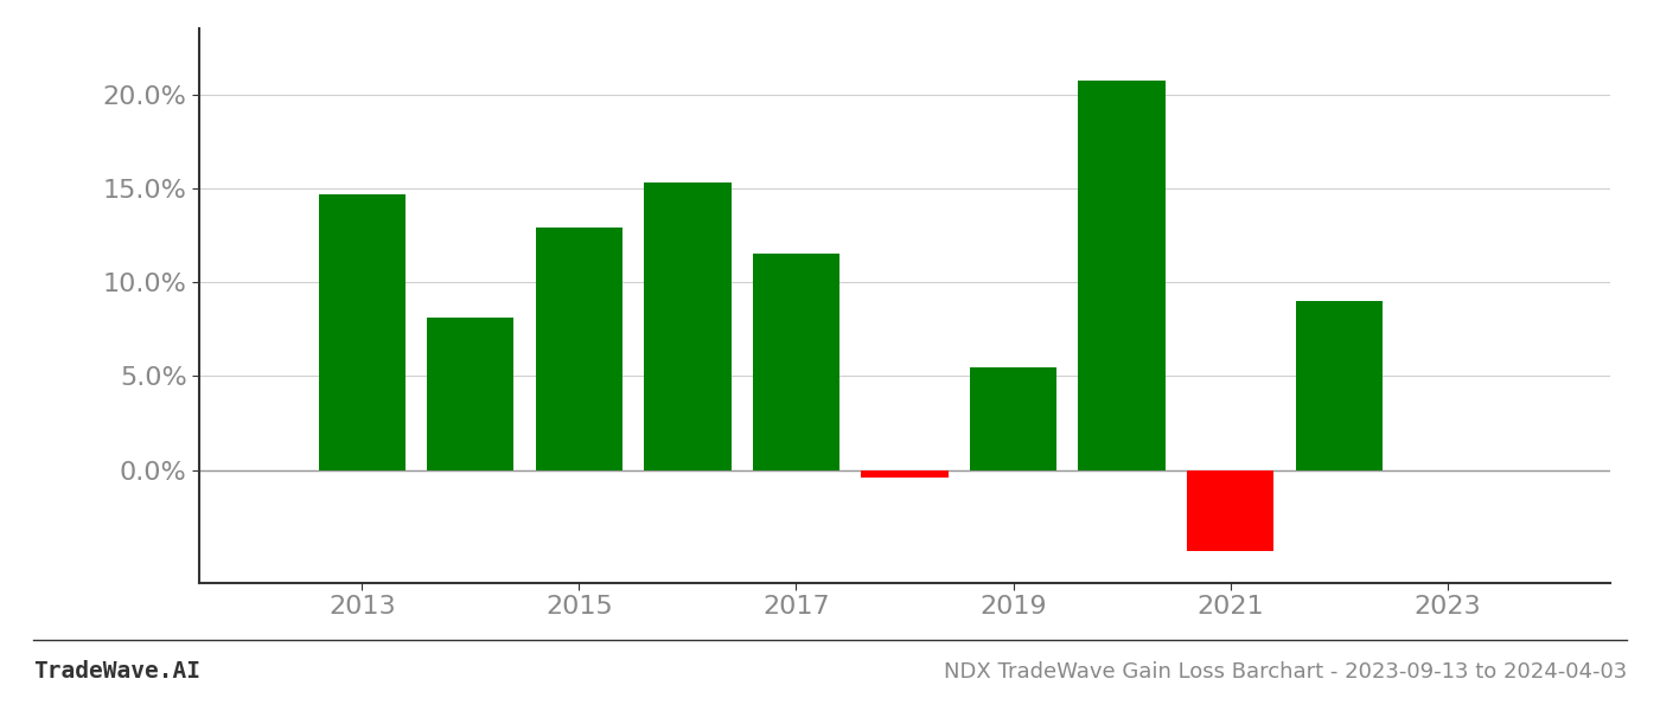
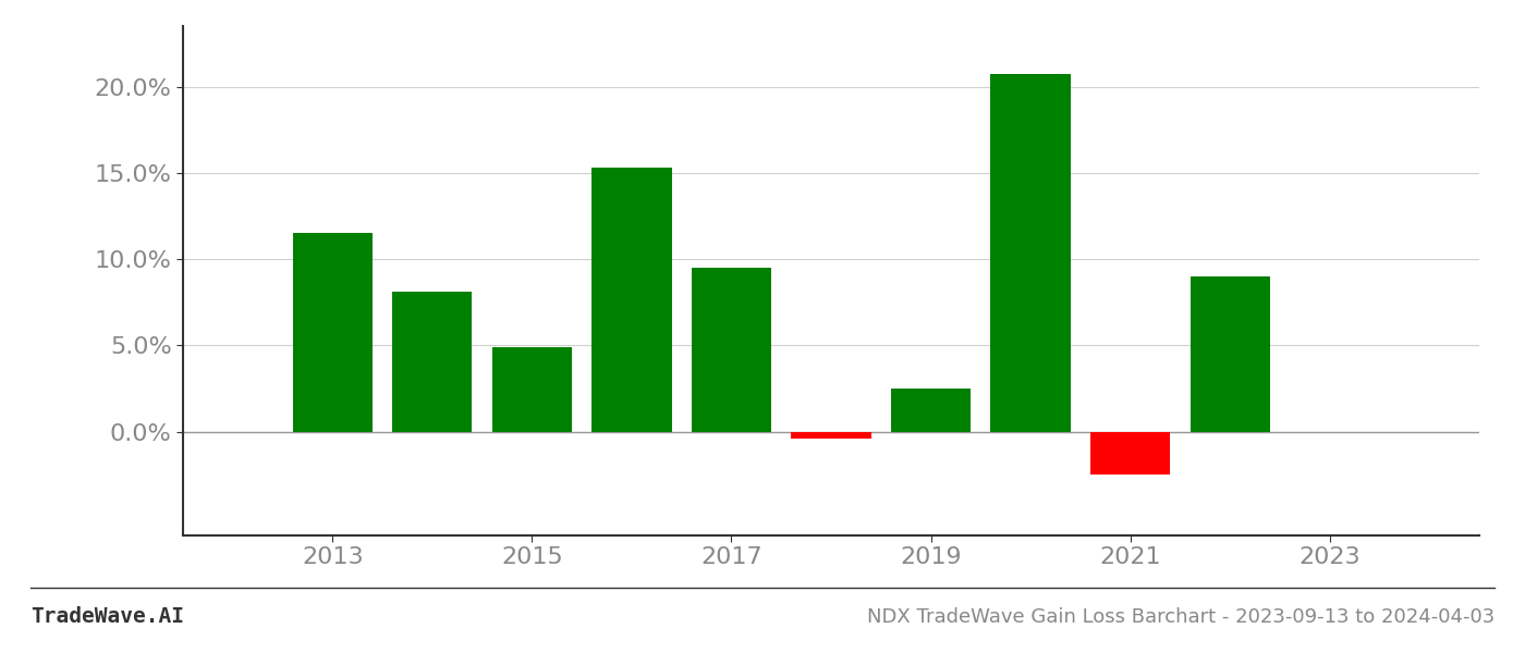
2013: 14.7% -> 11.5%
2015: 12.9% -> 4.9%
2017: 11.5% -> 9.5%
2019: 5.5% -> 2.5%
2021: -4.3% -> -2.5%
